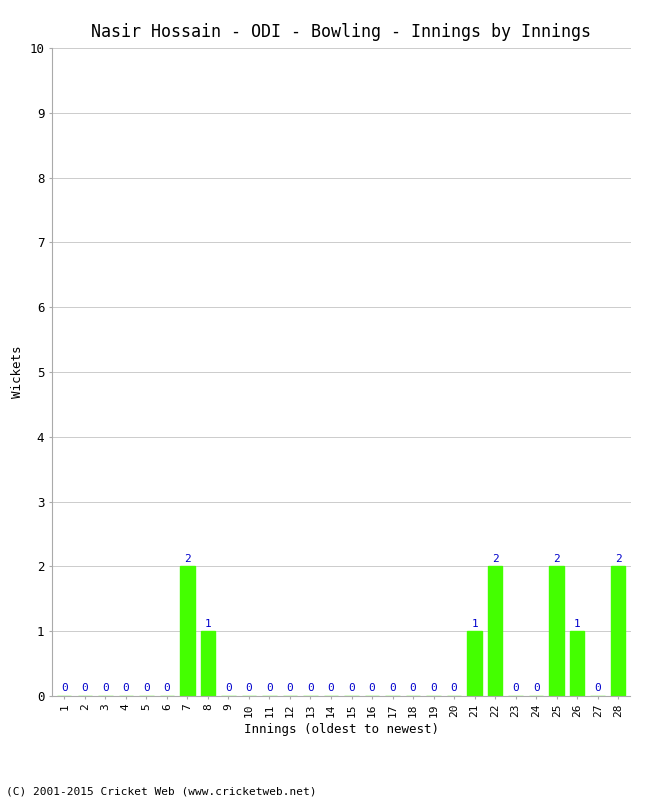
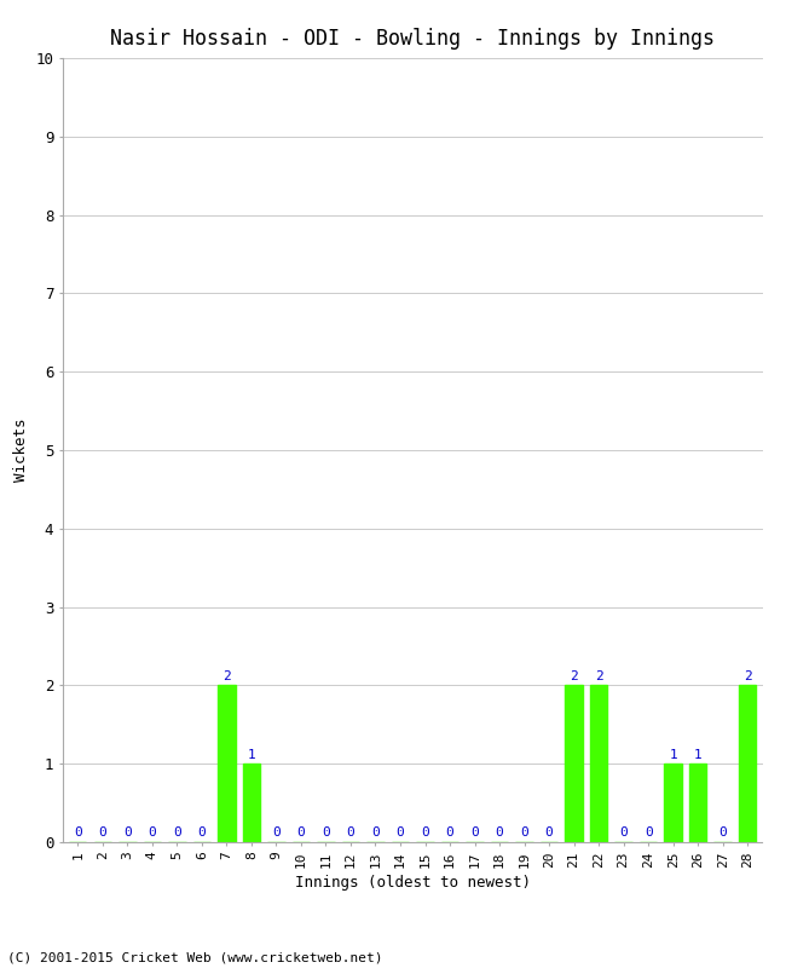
21: 1 -> 2
25: 2 -> 1
